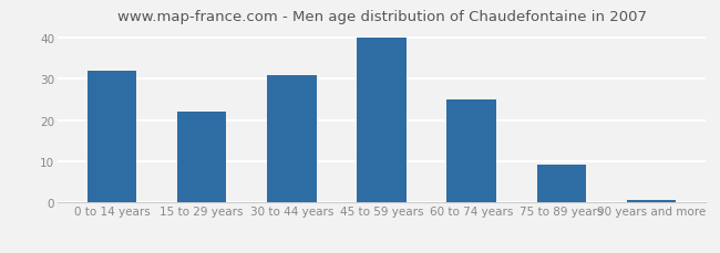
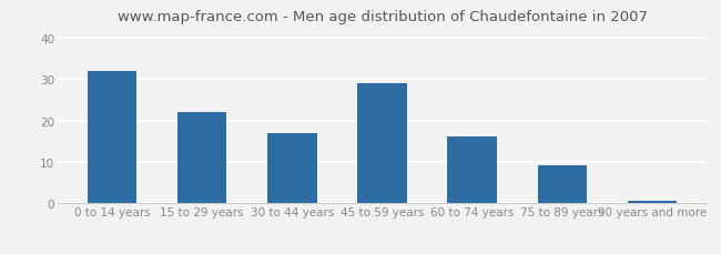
30 to 44 years: 31.0 -> 17.0
45 to 59 years: 40.0 -> 29.0
60 to 74 years: 25.0 -> 16.0
